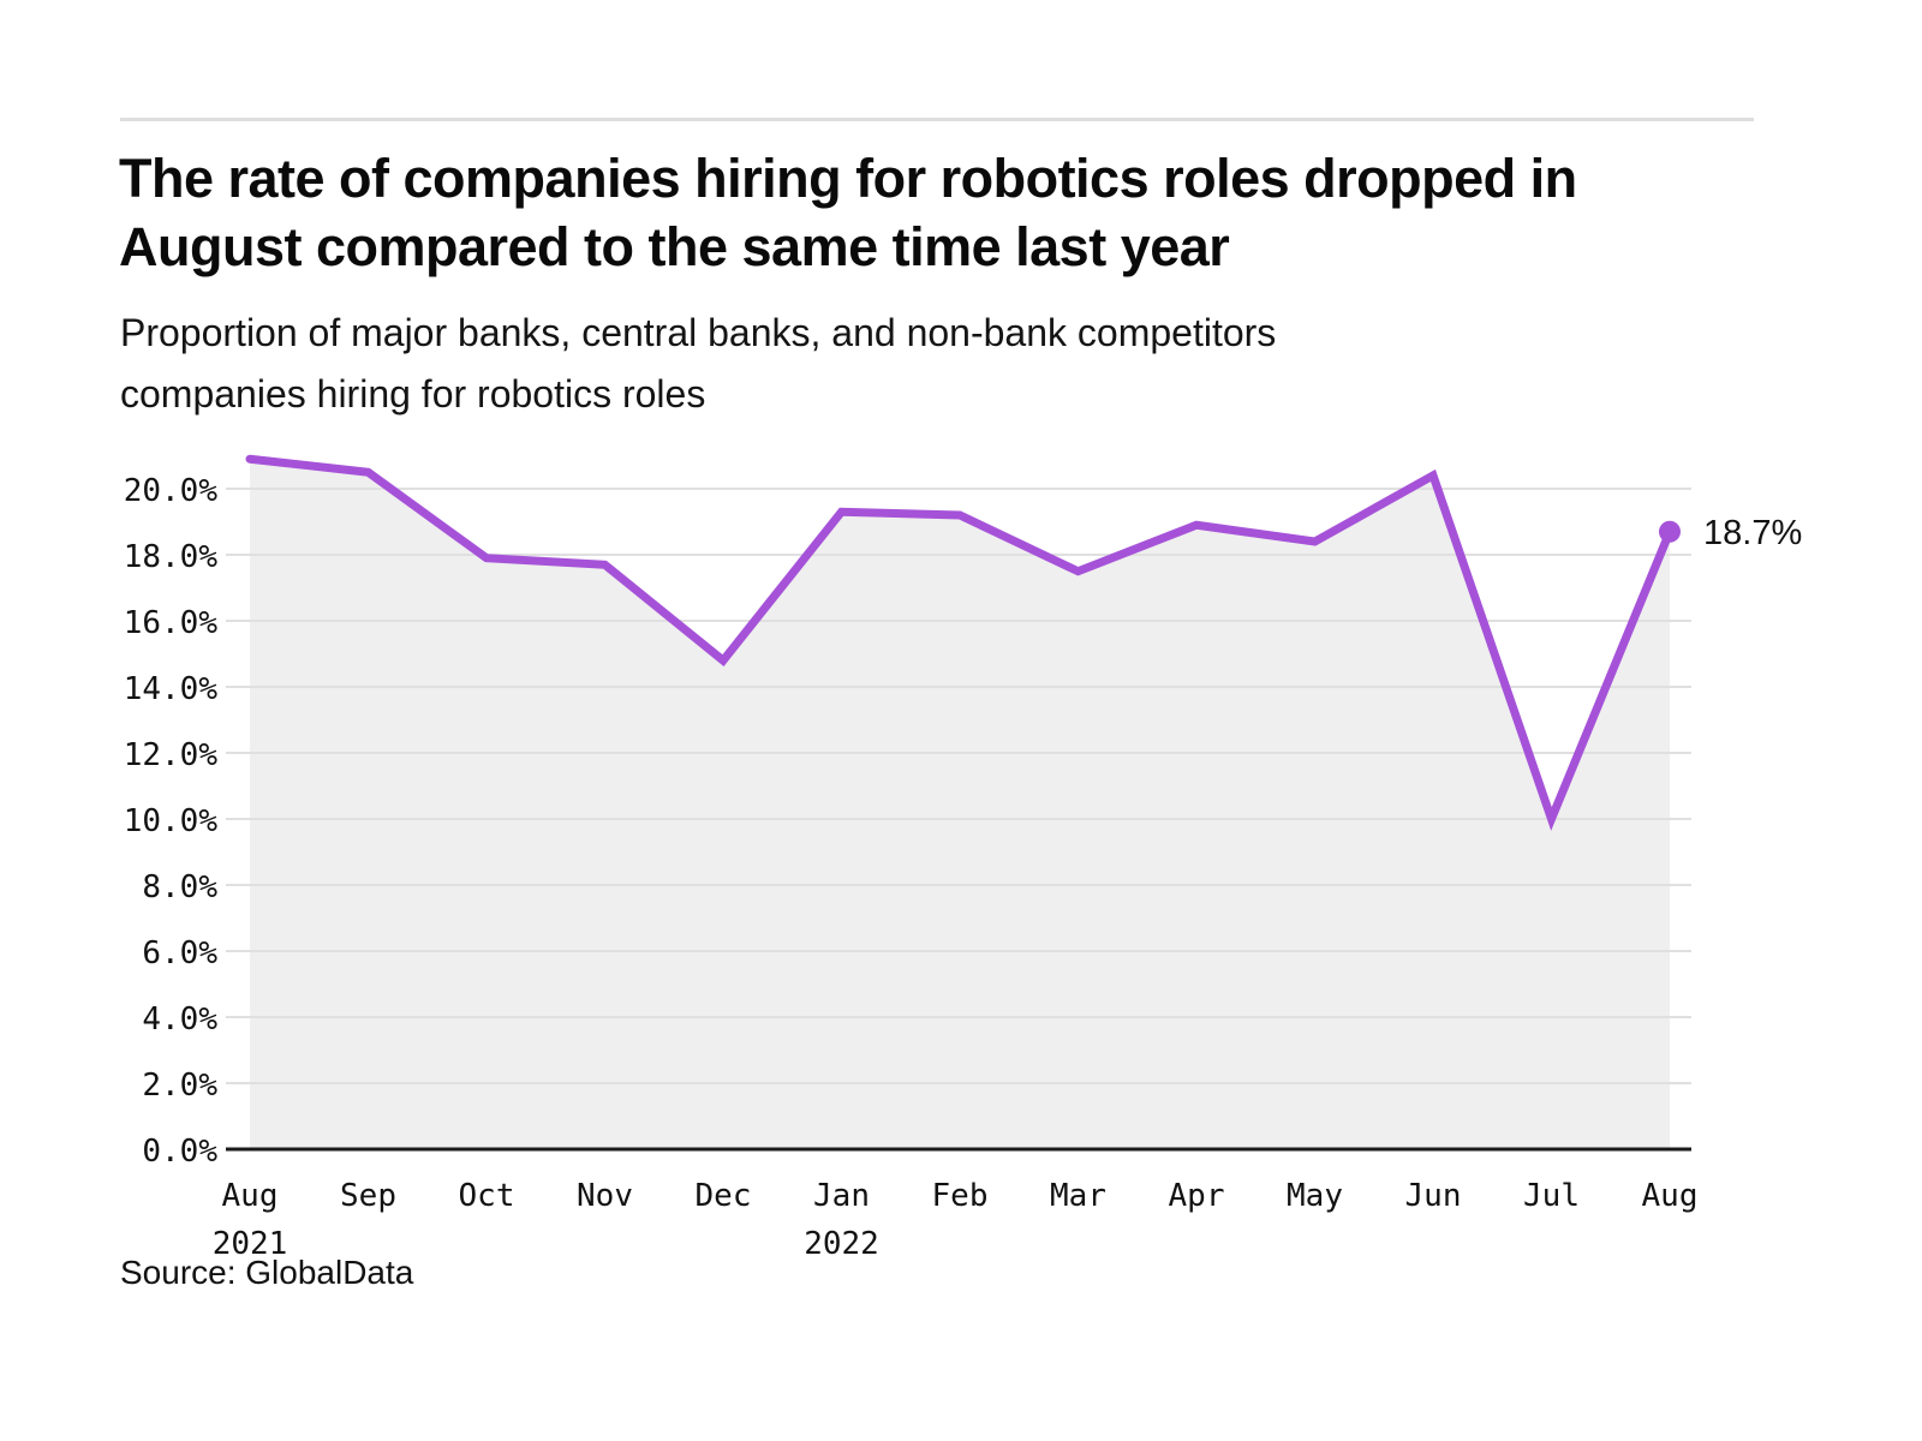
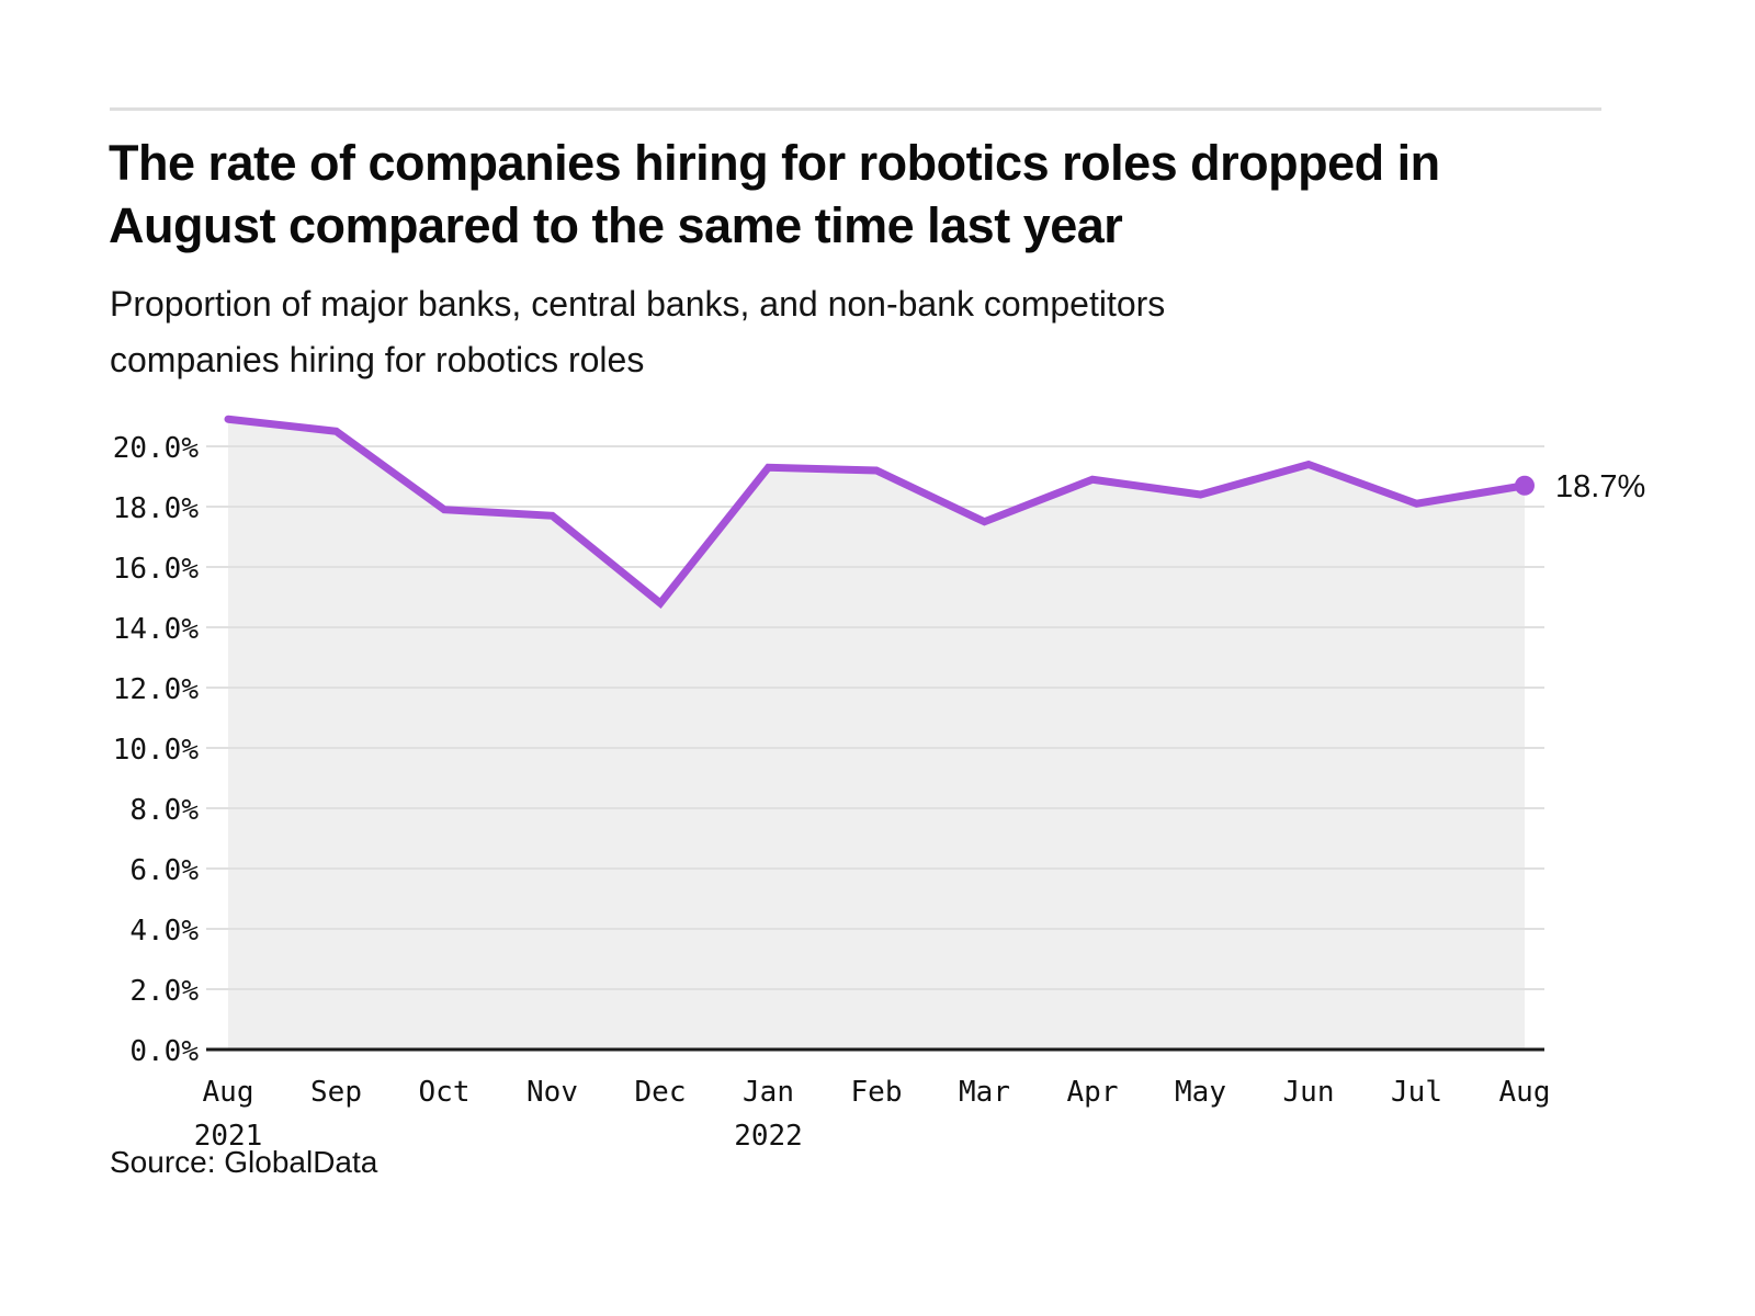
Jun: 20.4% -> 19.4%
Jul: 10.0% -> 18.1%
